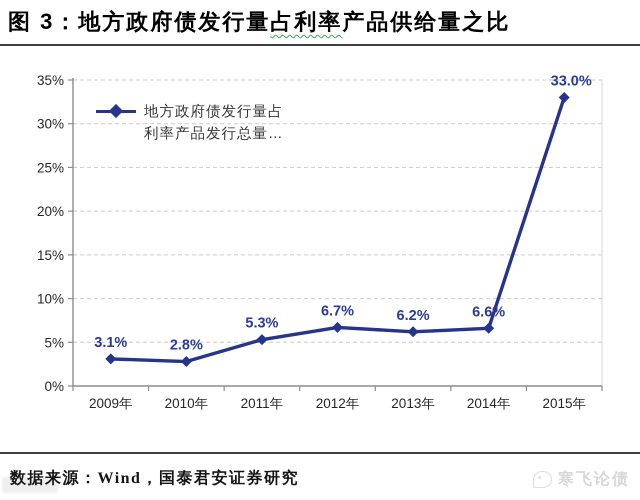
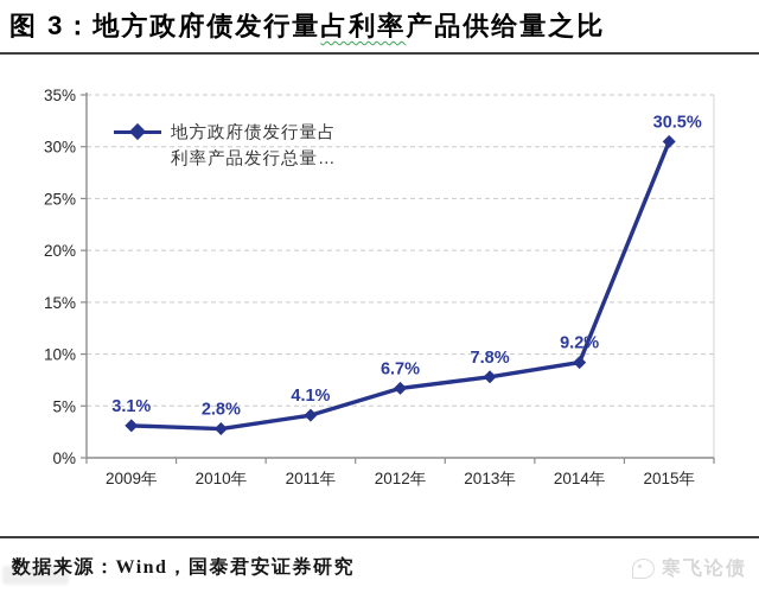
2011年: 5.3% -> 4.1%
2013年: 6.2% -> 7.8%
2014年: 6.6% -> 9.2%
2015年: 33.0% -> 30.5%
